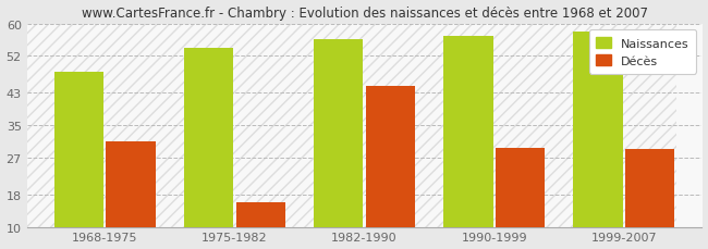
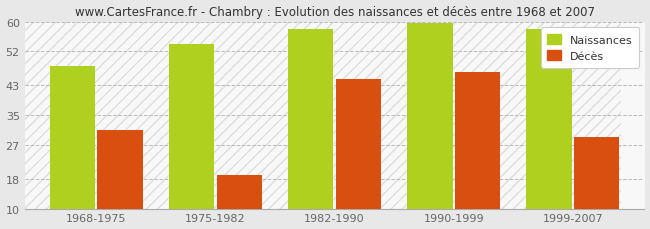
Décès/1975-1982: 16.0 -> 19.0
Naissances/1982-1990: 56.0 -> 58.0
Naissances/1990-1999: 57.0 -> 59.5
Décès/1990-1999: 29.5 -> 46.5
